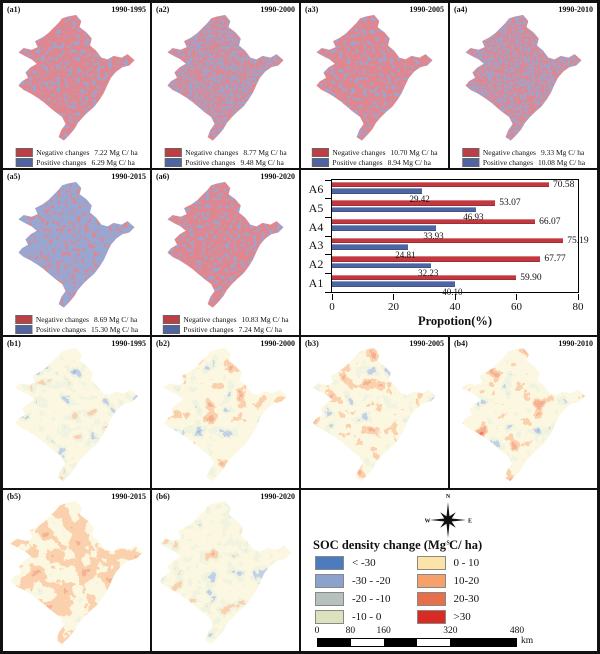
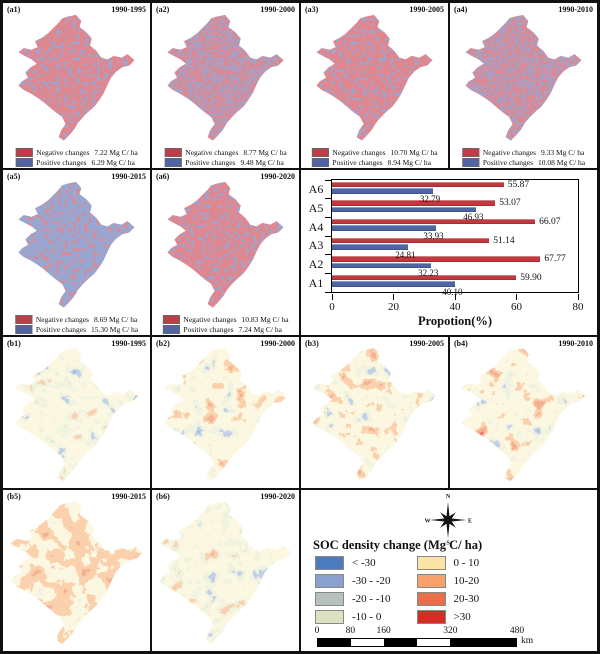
Negative changes/A3: 75.19 -> 51.14
Negative changes/A6: 70.58 -> 55.87
Positive changes/A6: 29.42 -> 32.79
